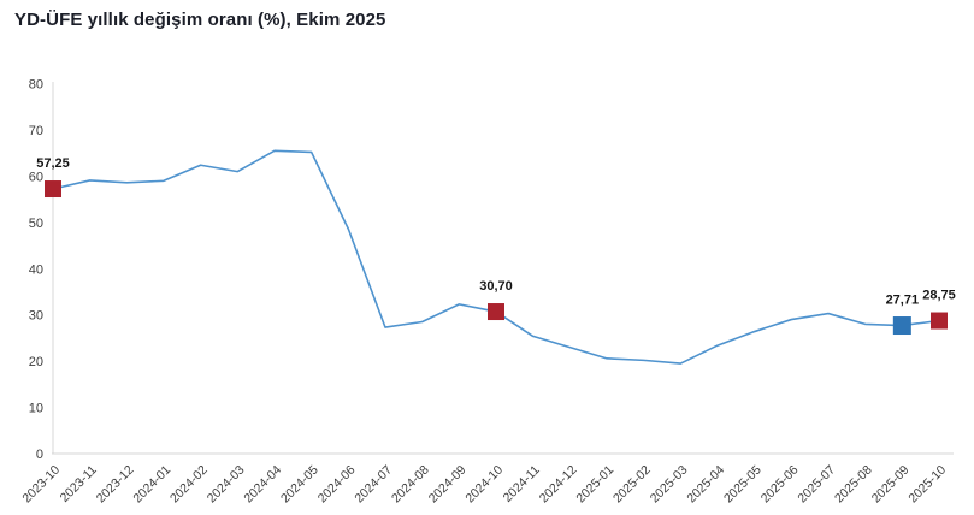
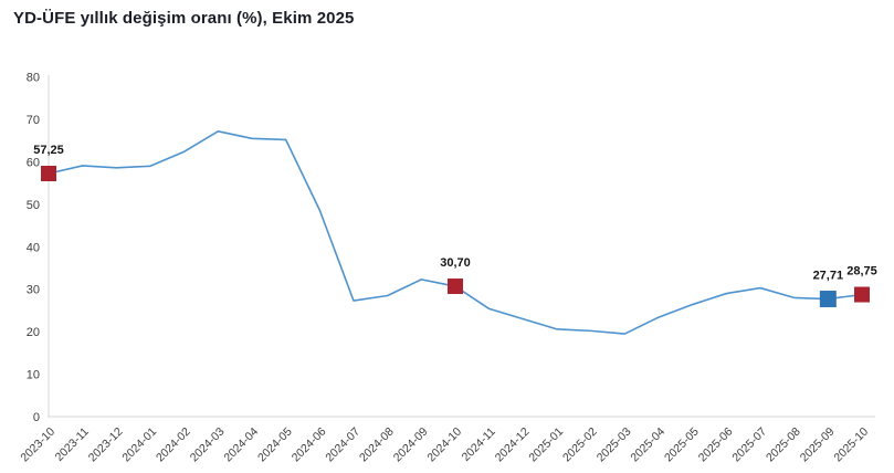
2024-03: 61 -> 67
